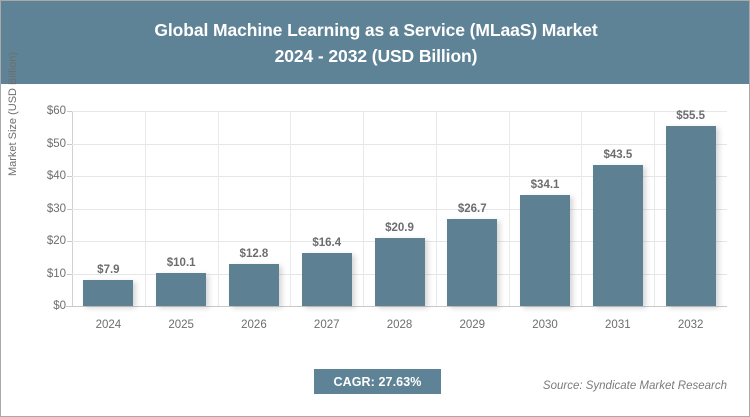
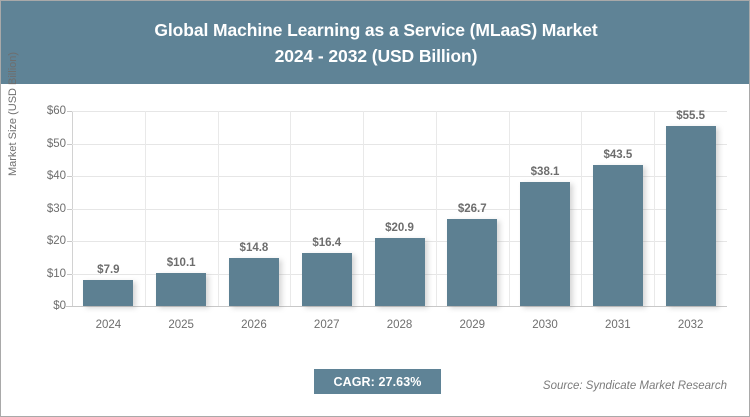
2026: $12.8 -> $14.8
2030: $34.1 -> $38.1
